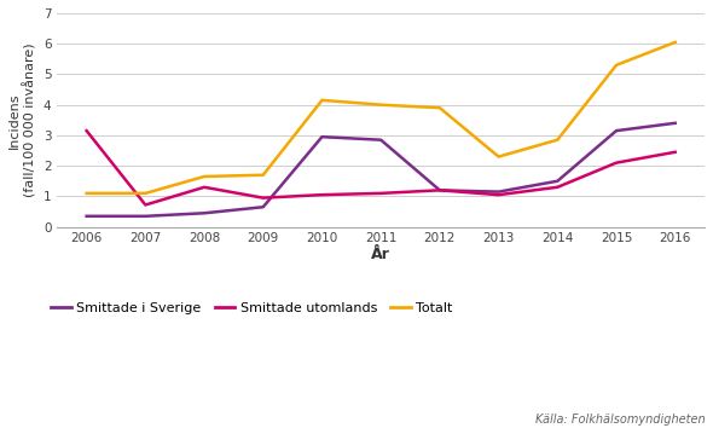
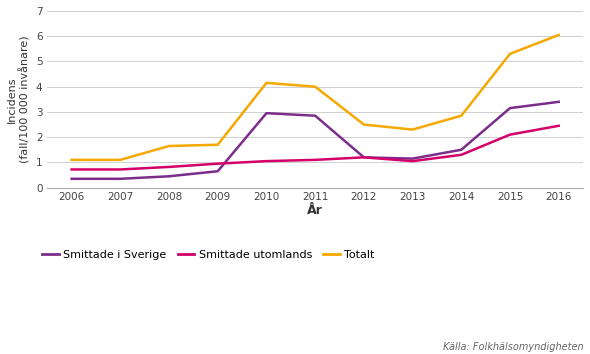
Smittade utomlands/2006: 3.15 -> 0.72
Smittade utomlands/2008: 1.30 -> 0.82
Totalt/2012: 3.90 -> 2.50
